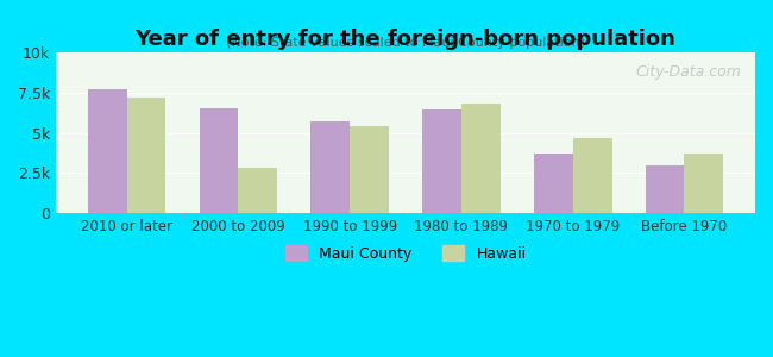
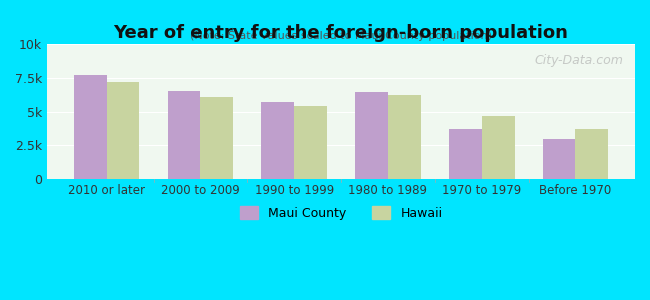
Hawaii/2000 to 2009: 2.8k -> 6.1k
Hawaii/1980 to 1989: 6.8k -> 6.2k
